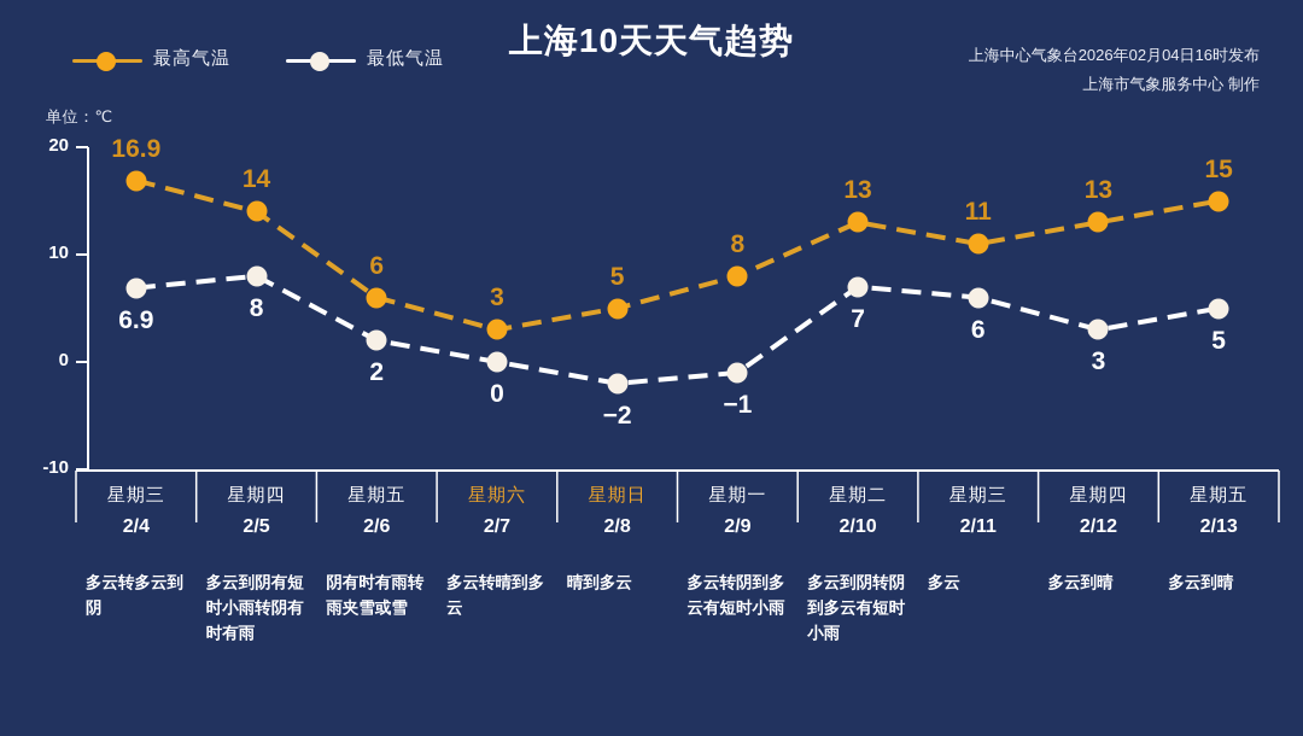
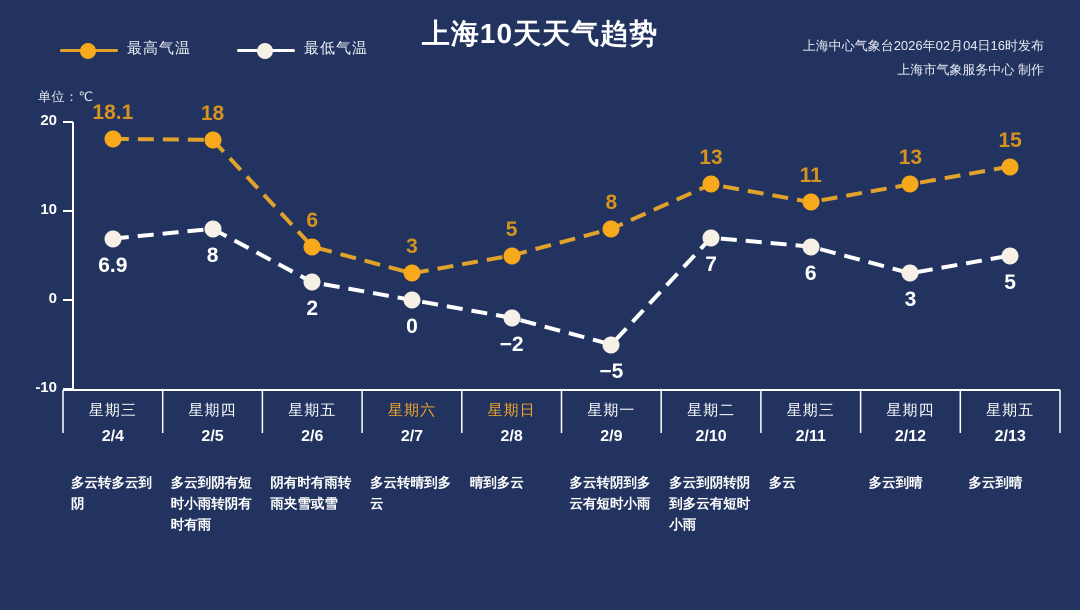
最高气温/2/4: 16.9 -> 18.1
最高气温/2/5: 14 -> 18
最低气温/2/9: −1 -> −5
